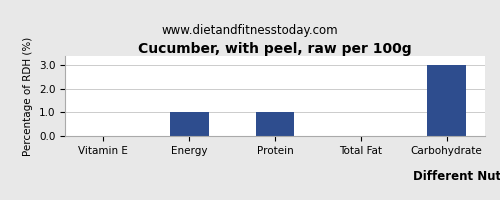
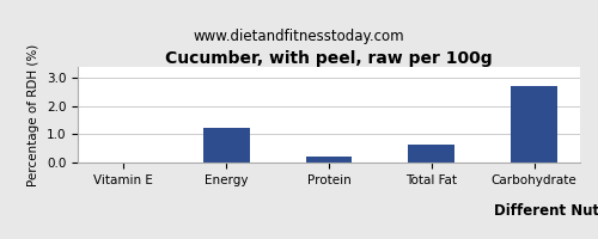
Energy: 1.00 -> 1.25
Protein: 1.00 -> 0.20
Total Fat: 0.02 -> 0.65
Carbohydrate: 3.00 -> 2.70
